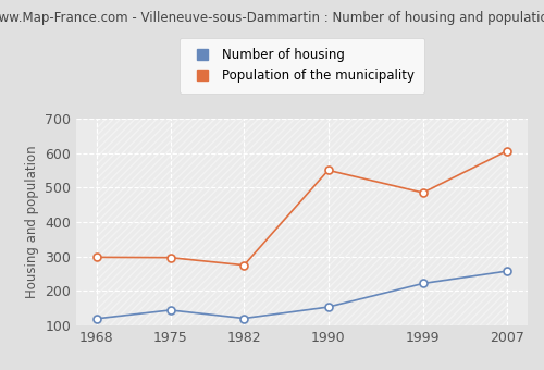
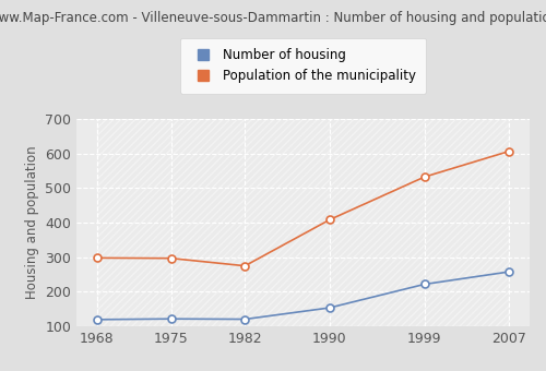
Number of housing/1975: 145 -> 122
Population of the municipality/1990: 550 -> 408
Population of the municipality/1999: 485 -> 532
